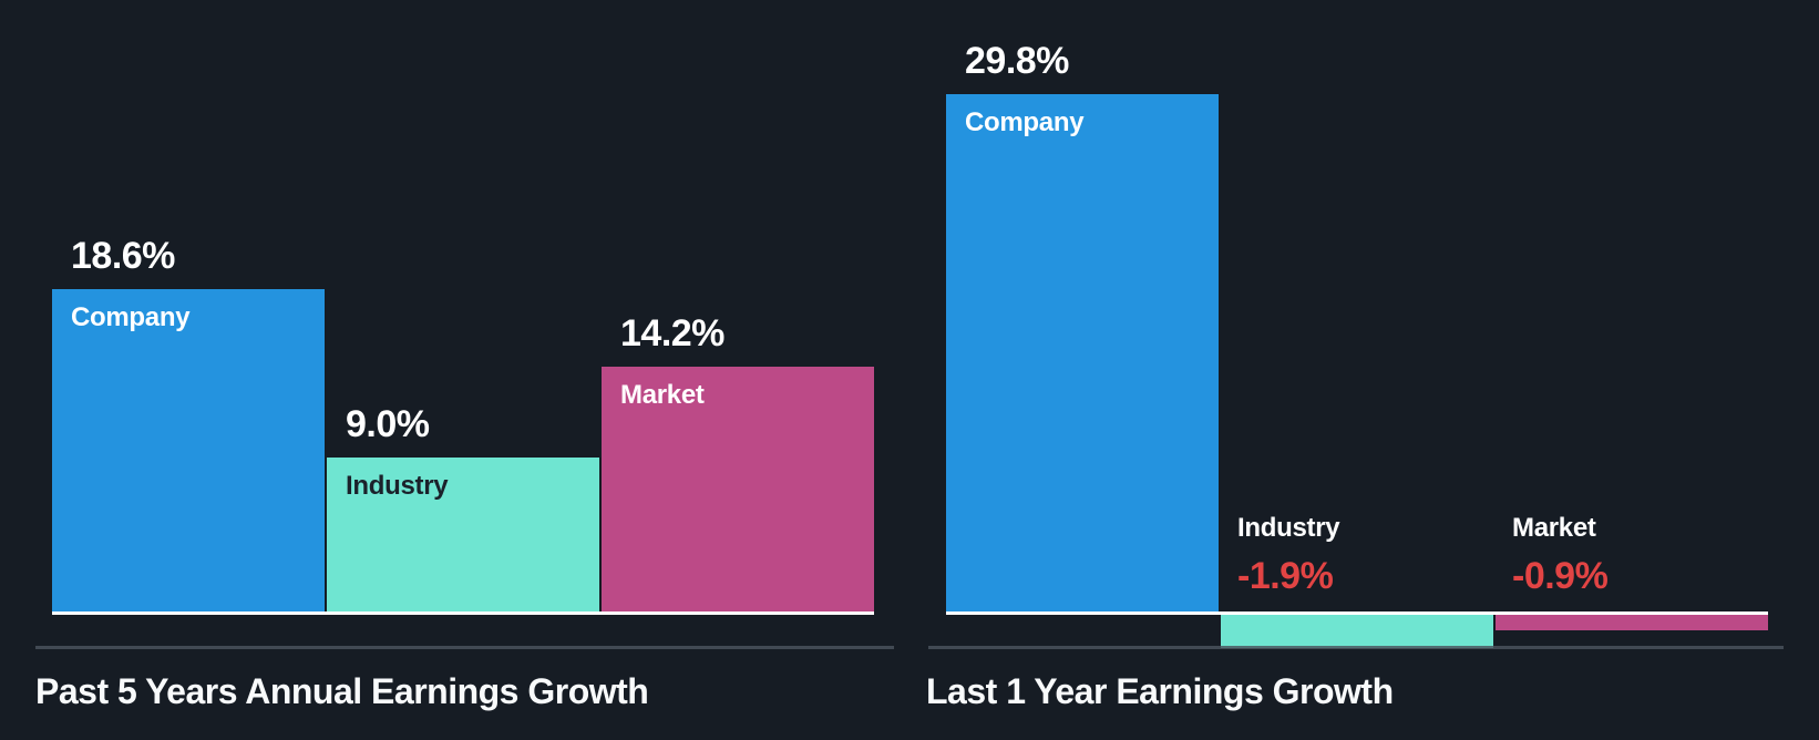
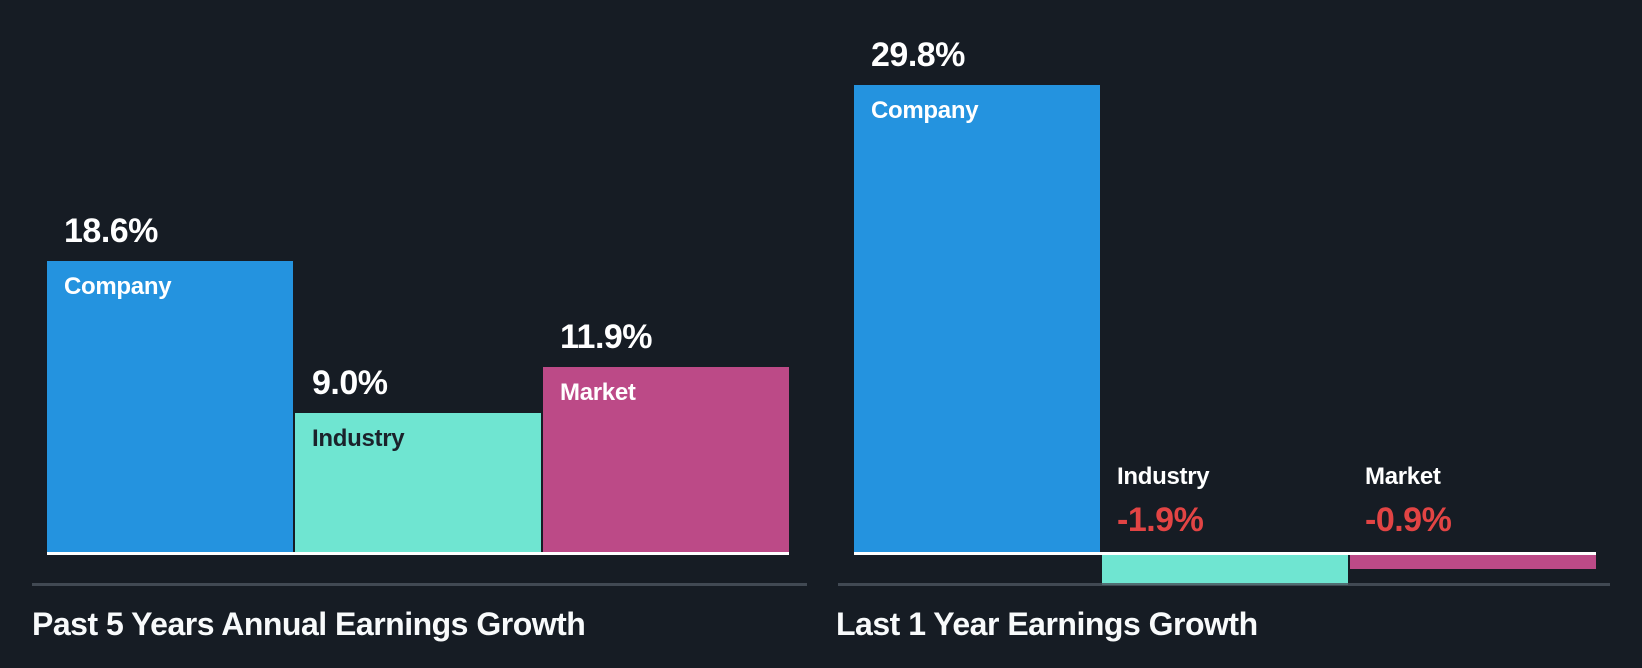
Past 5 Years Annual Earnings Growth/Market: 14.2% -> 11.9%
